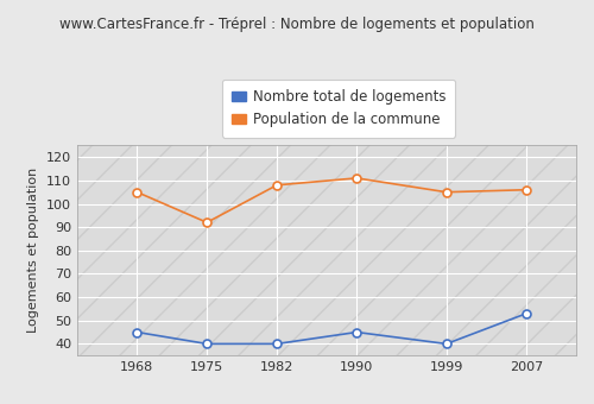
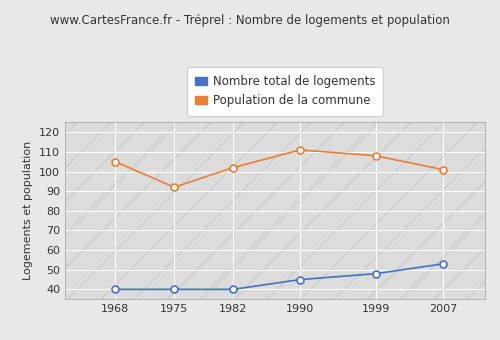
Nombre total de logements/1968: 45 -> 40
Population de la commune/1982: 108 -> 102
Nombre total de logements/1999: 40 -> 48
Population de la commune/1999: 105 -> 108
Population de la commune/2007: 106 -> 101
